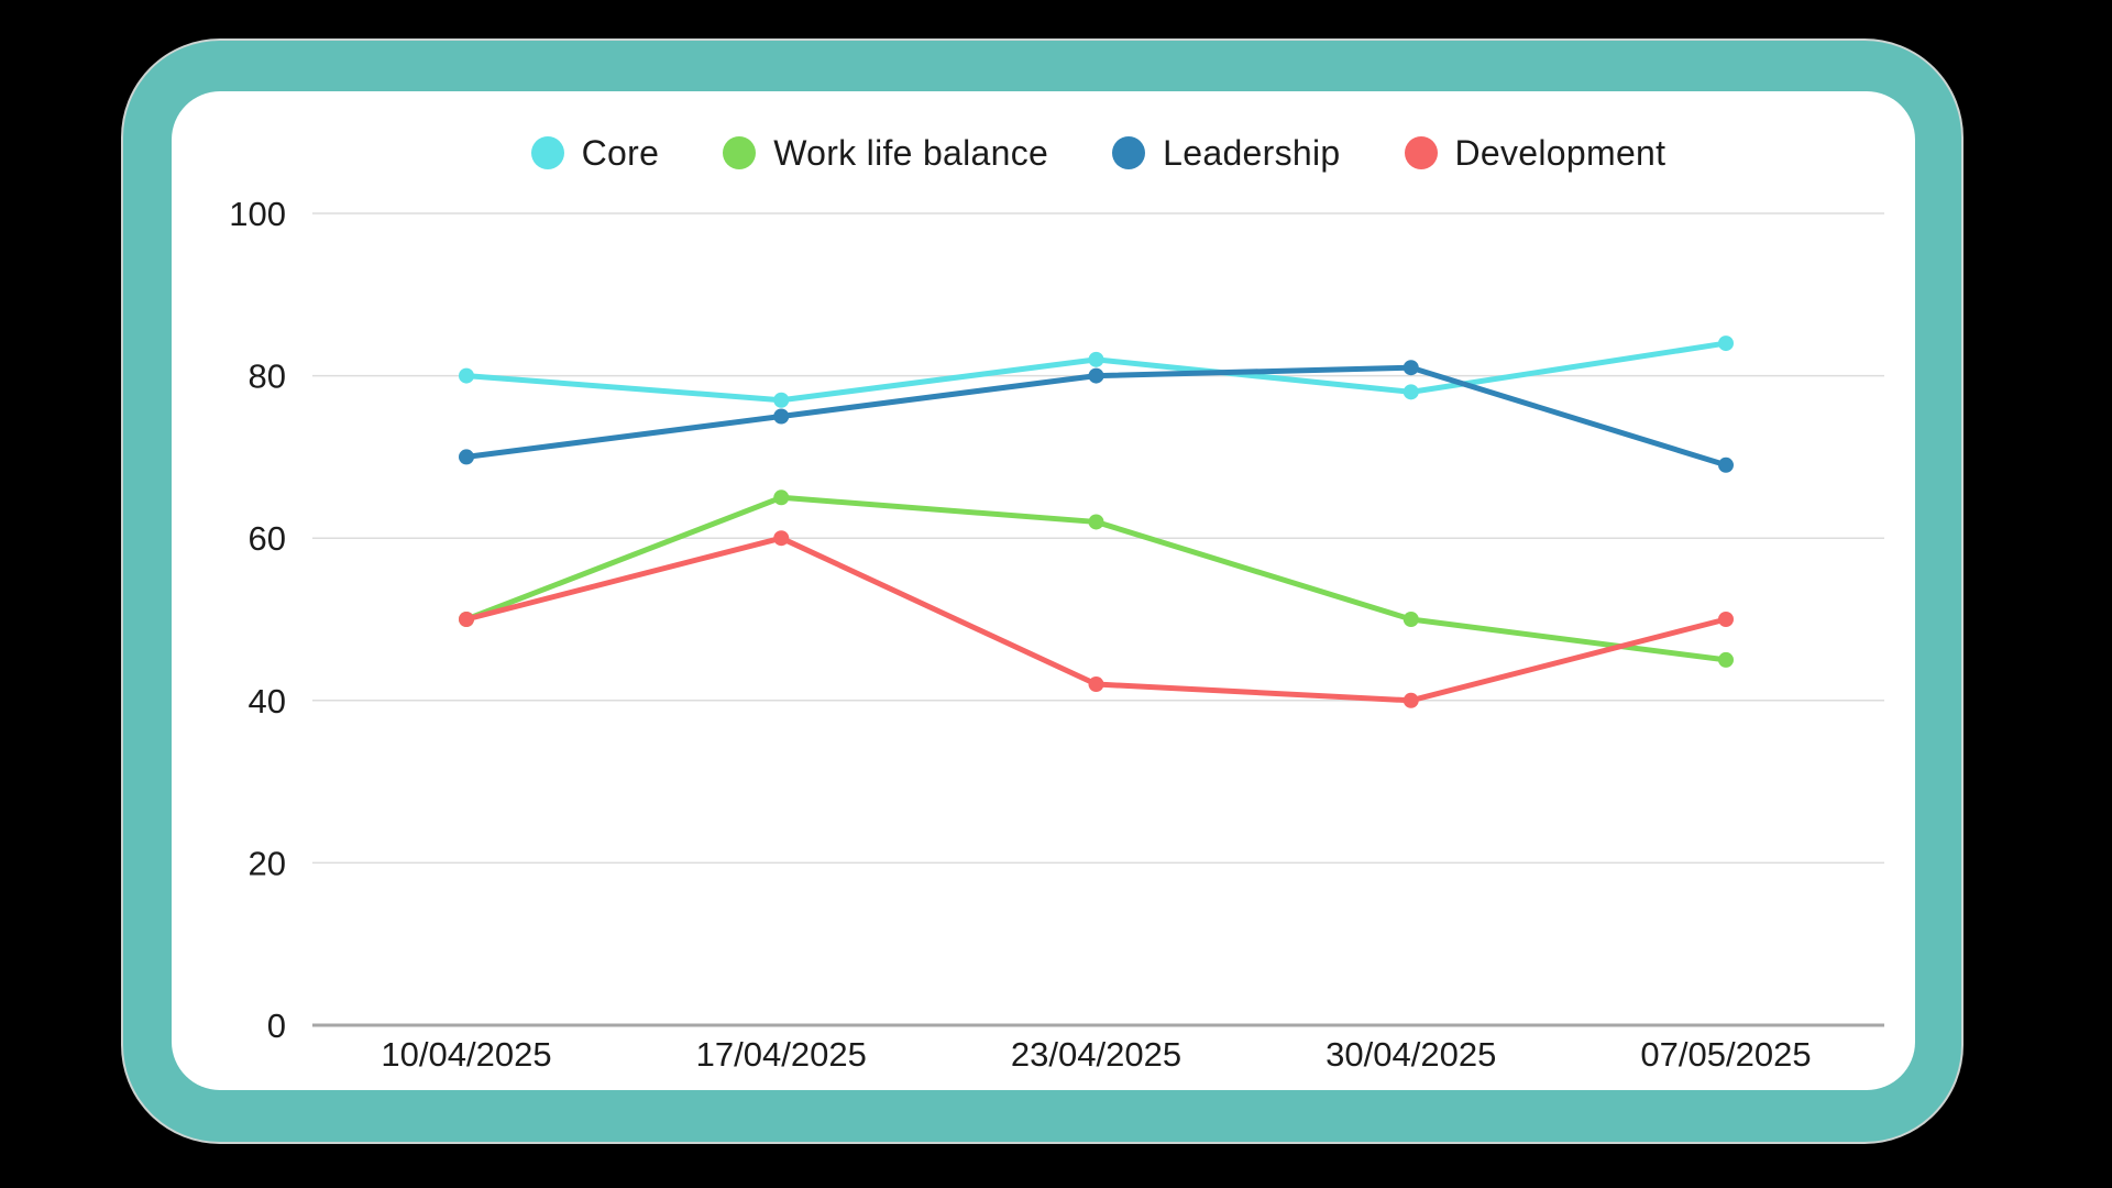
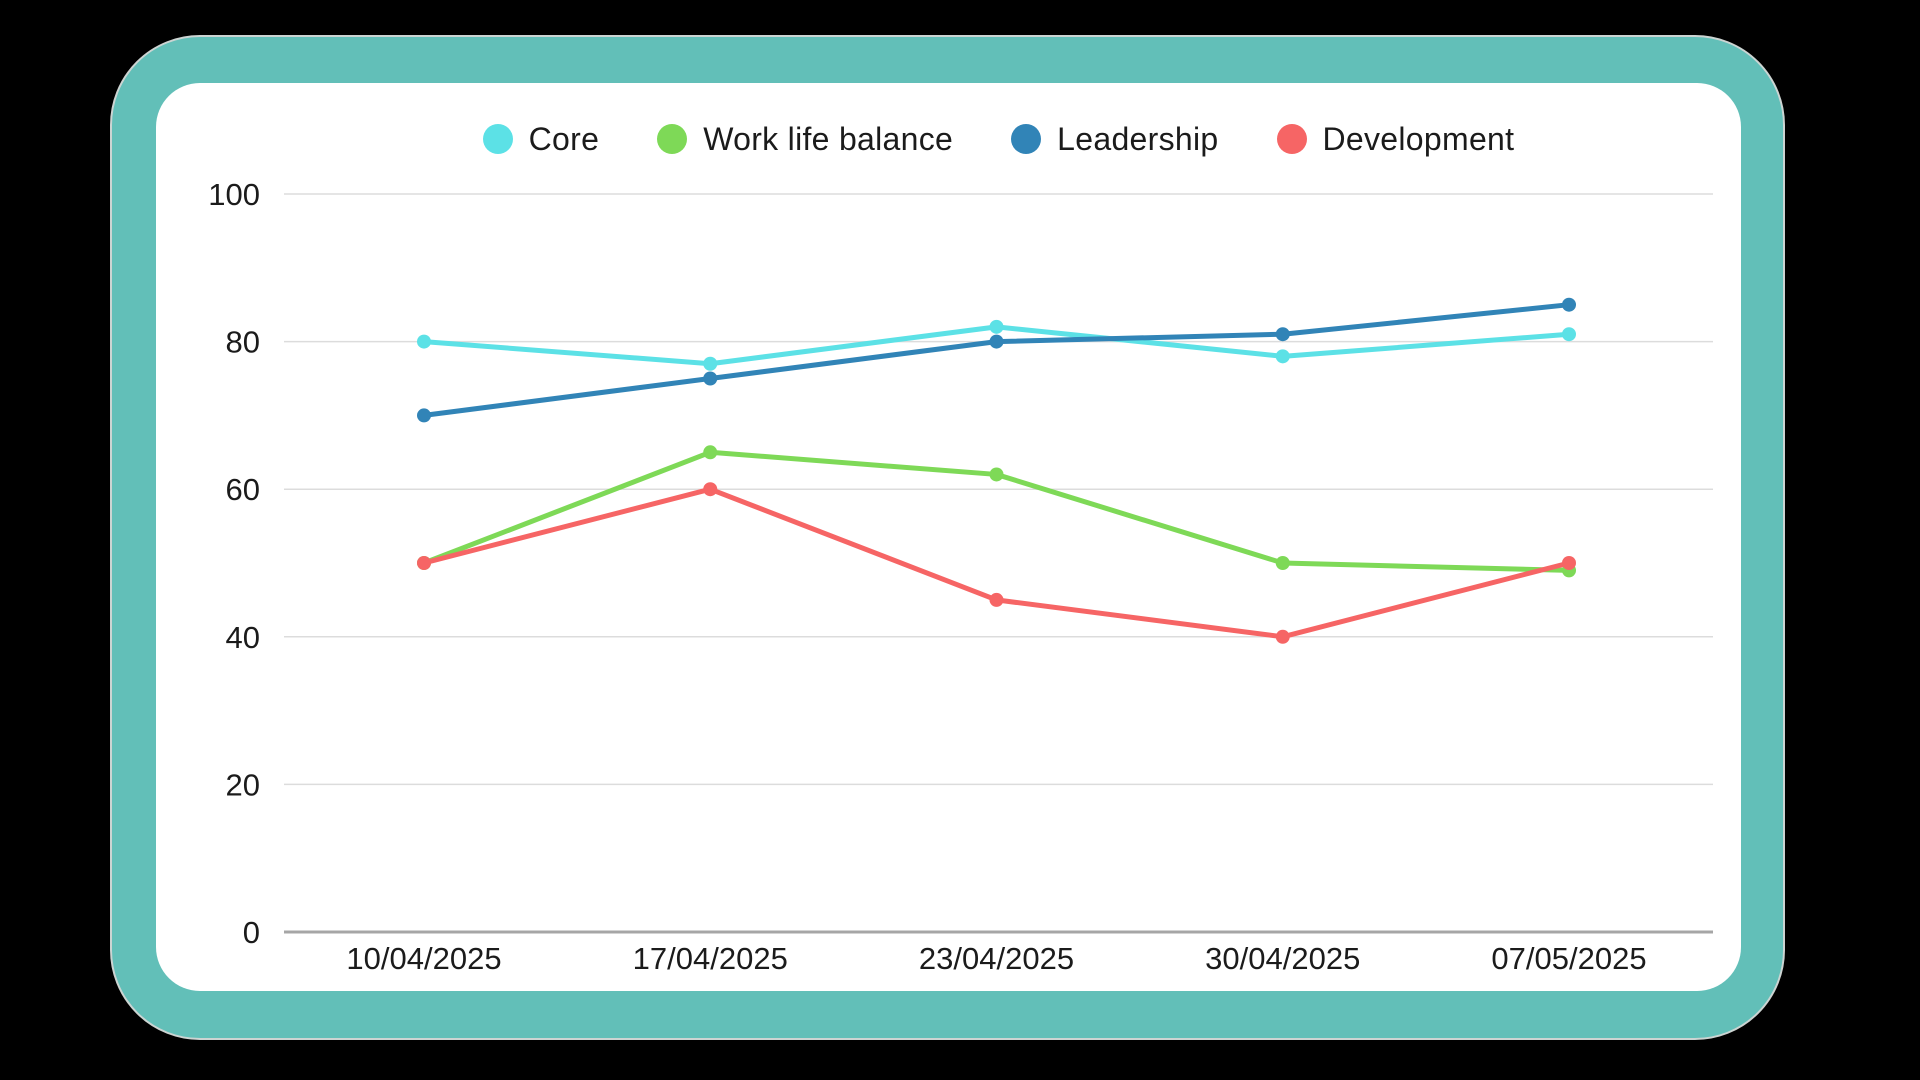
Development/23/04/2025: 42 -> 45
Core/07/05/2025: 84 -> 81
Work life balance/07/05/2025: 45 -> 49
Leadership/07/05/2025: 69 -> 85
